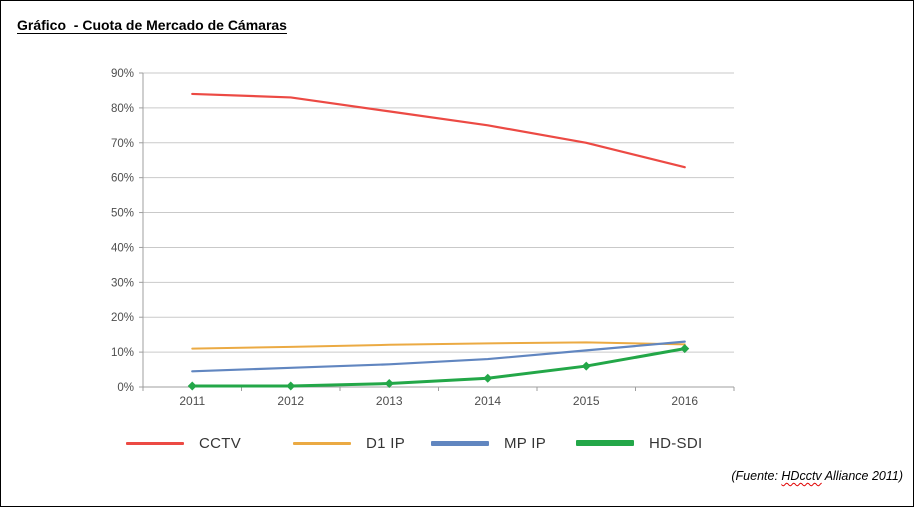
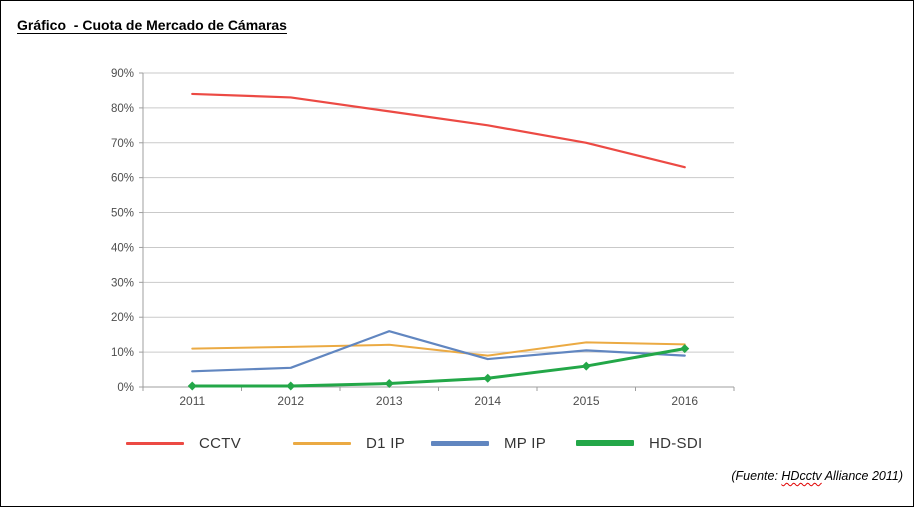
MP IP/2013: 6% -> 16%
D1 IP/2014: 12% -> 9%
MP IP/2016: 13% -> 9%
